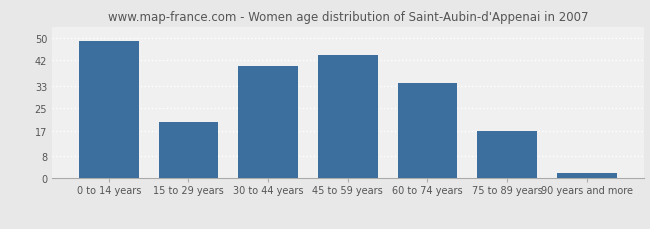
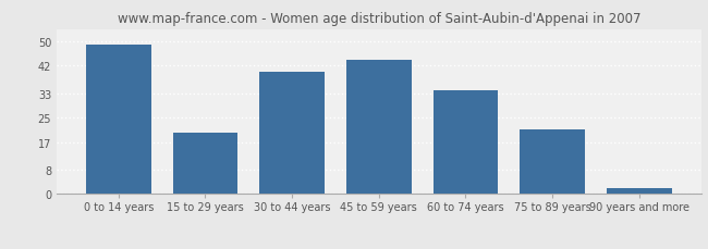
75 to 89 years: 17 -> 21
